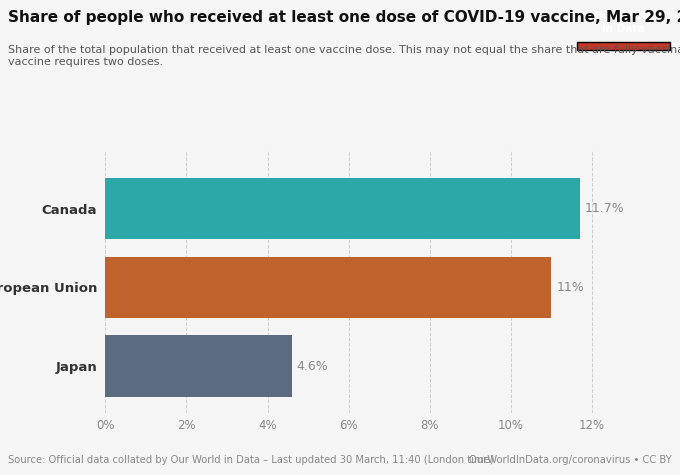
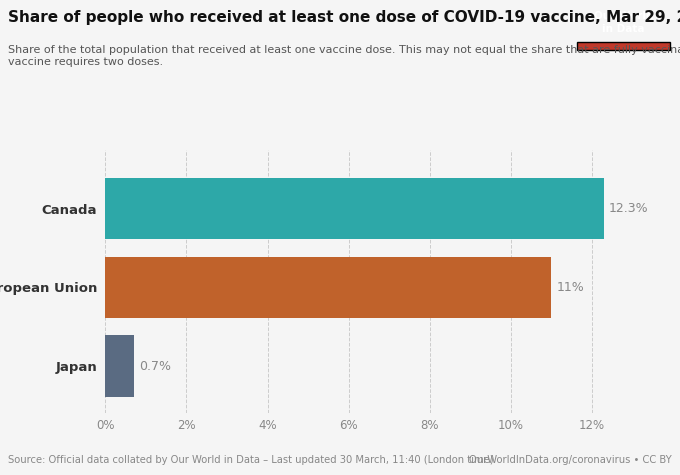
Canada: 11.7% -> 12.3%
Japan: 4.6% -> 0.7%
